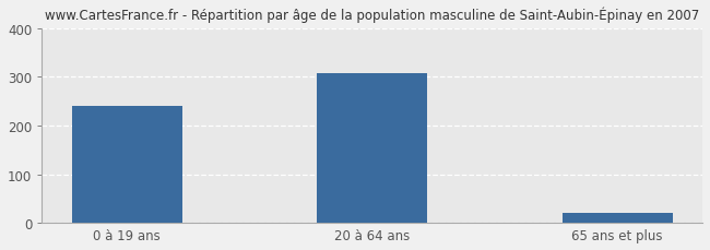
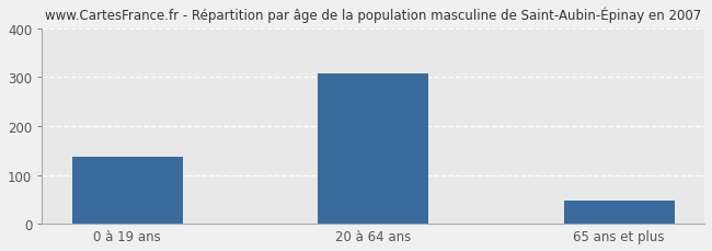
0 à 19 ans: 240 -> 137
65 ans et plus: 20 -> 47
